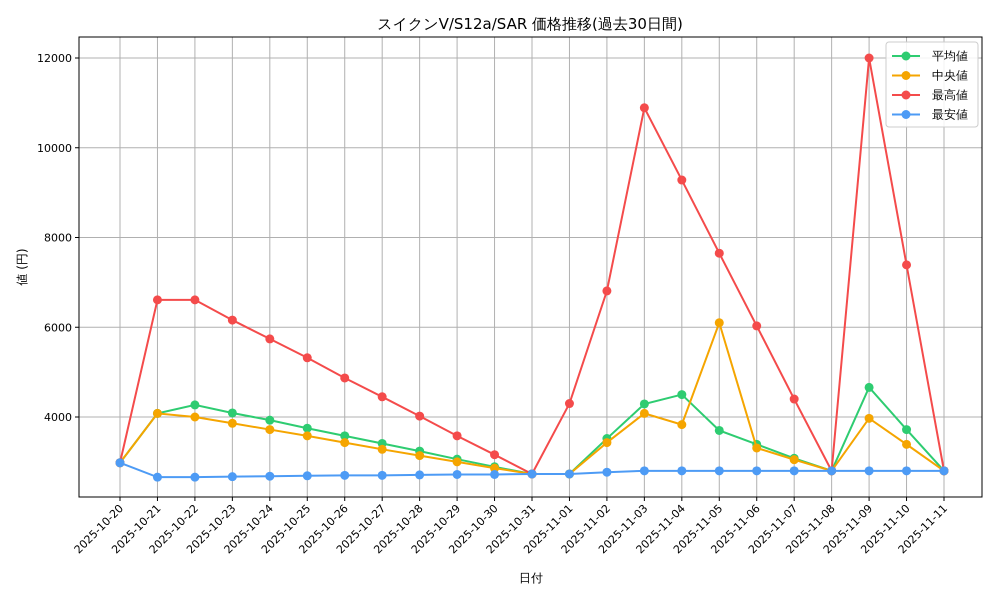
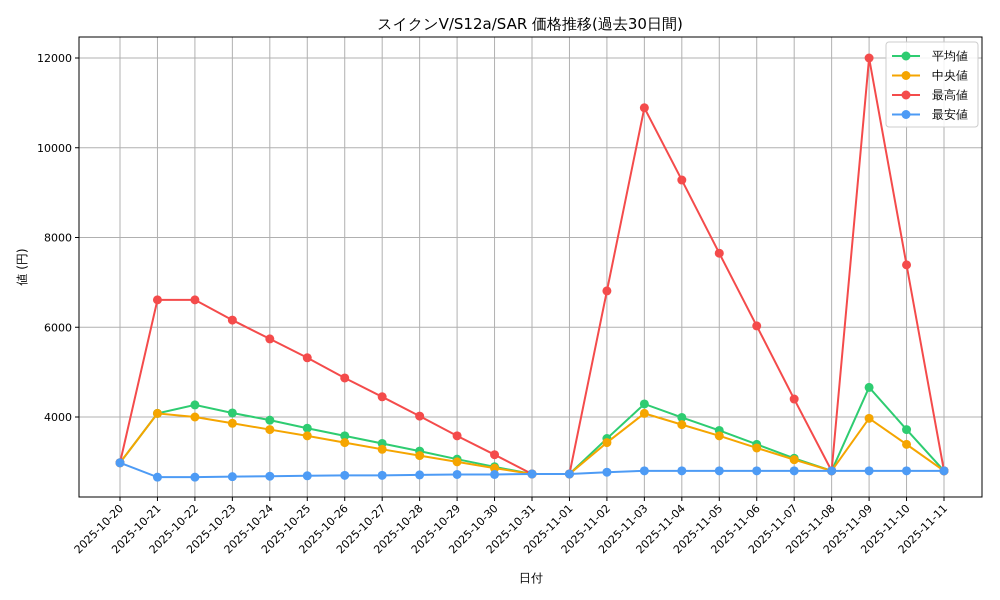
最高値/2025-11-01: 4300 -> 2700
平均値/2025-11-04: 4500 -> 4000
中央値/2025-11-05: 6100 -> 3600
